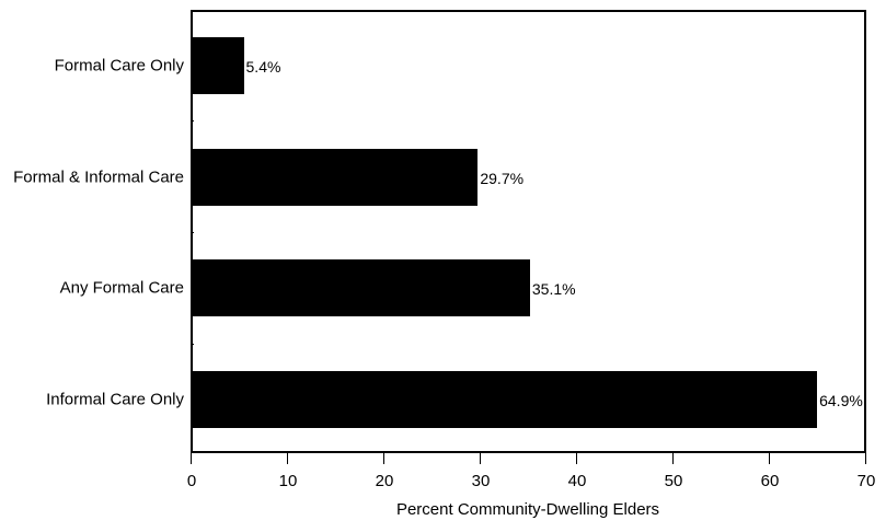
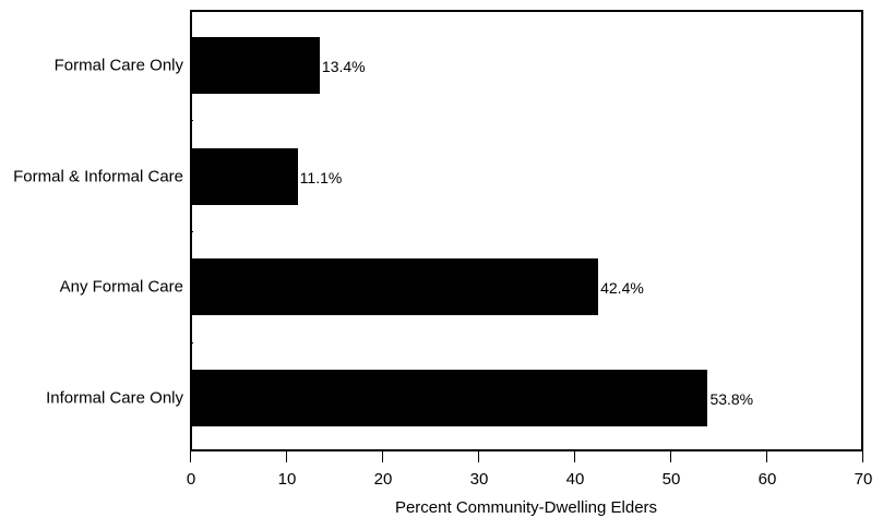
Formal Care Only: 5.4% -> 13.4%
Formal & Informal Care: 29.7% -> 11.1%
Any Formal Care: 35.1% -> 42.4%
Informal Care Only: 64.9% -> 53.8%
